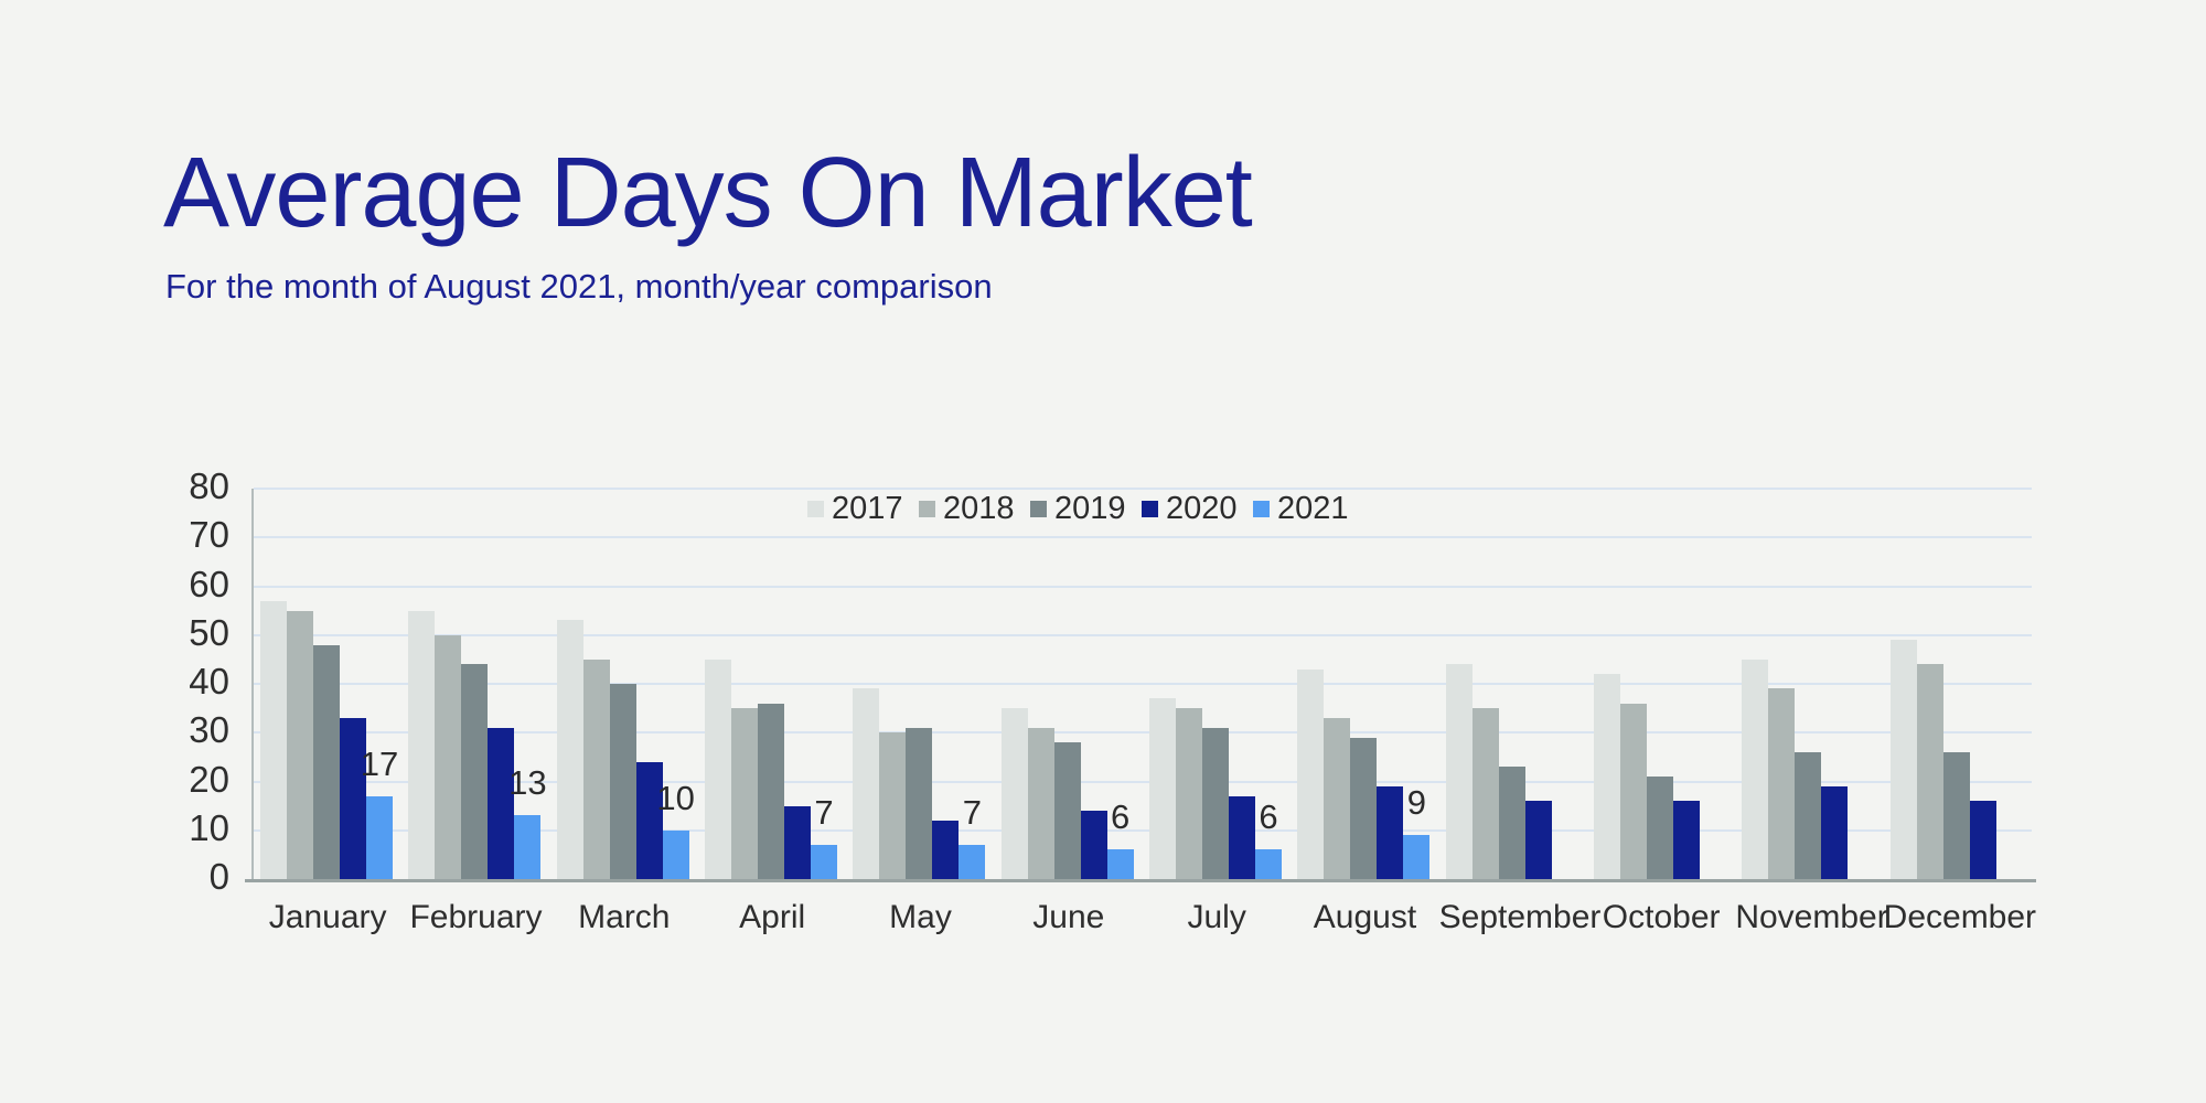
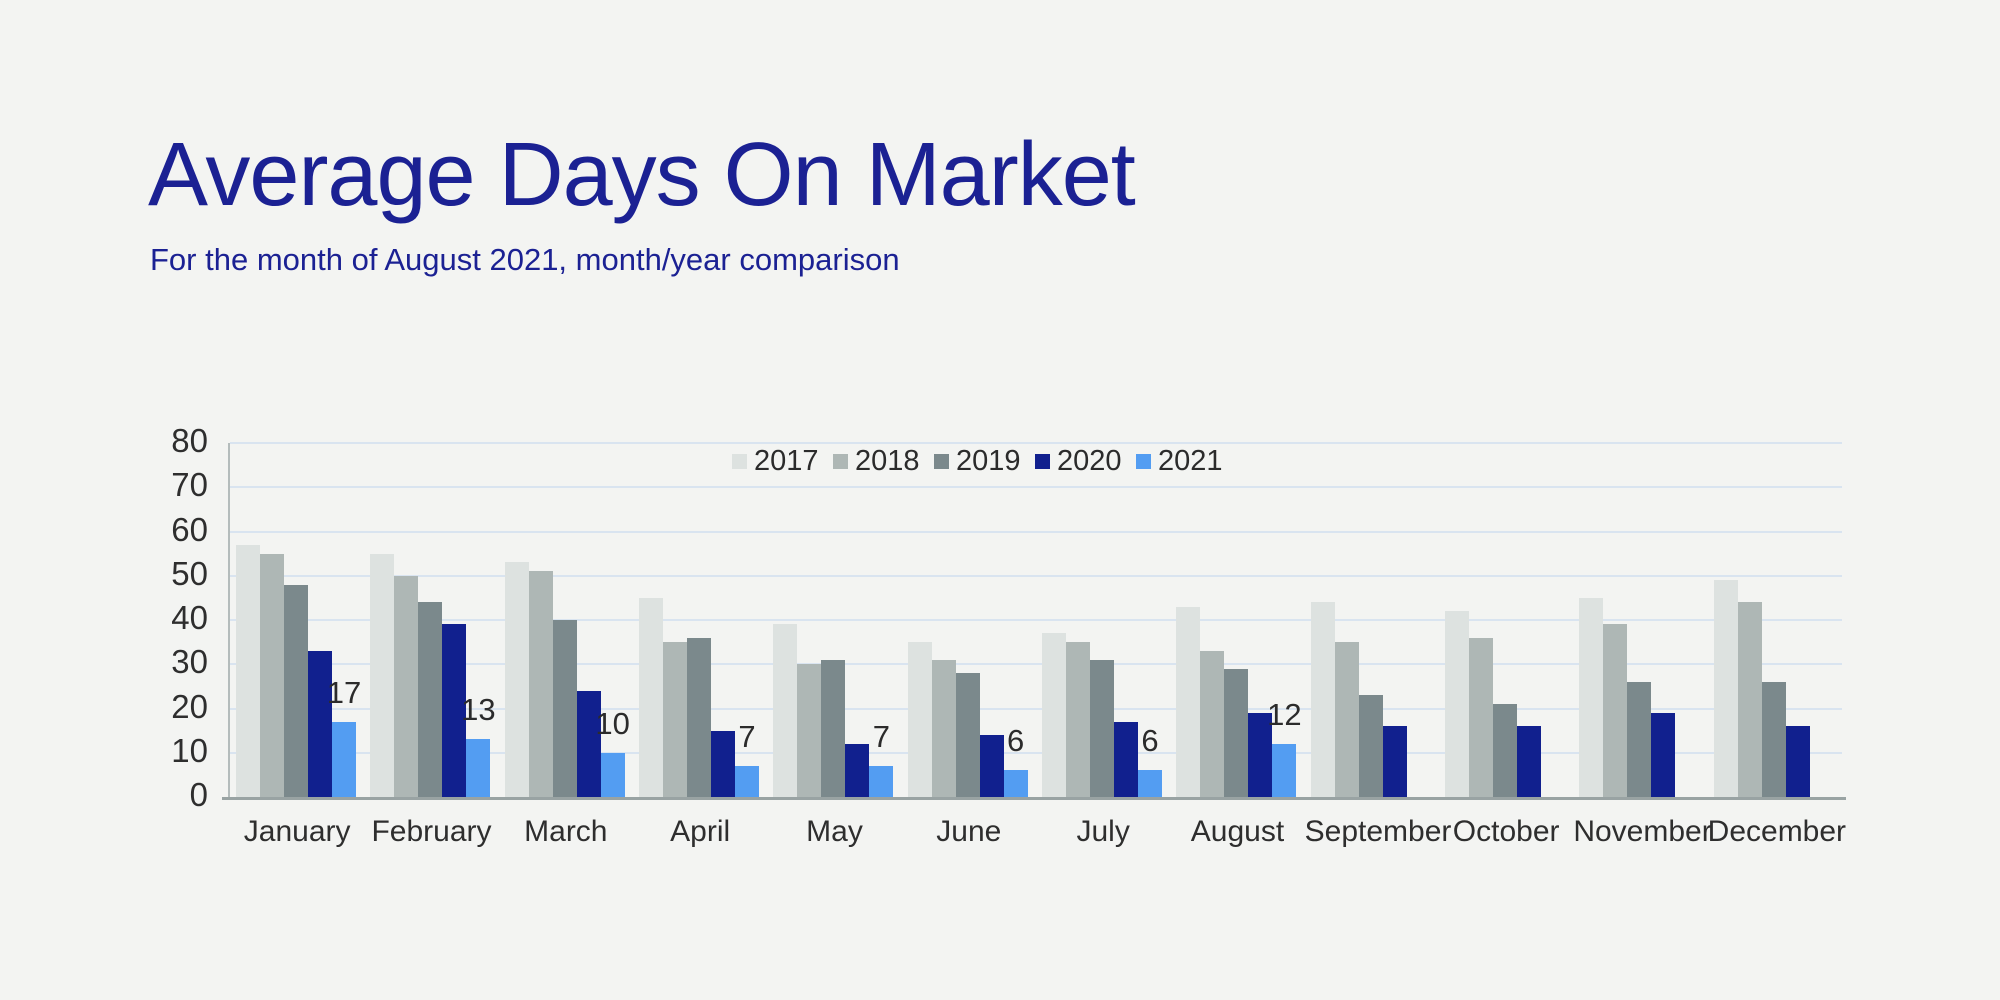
2020/February: 31 -> 39
2018/March: 45 -> 51
2021/August: 9 -> 12
